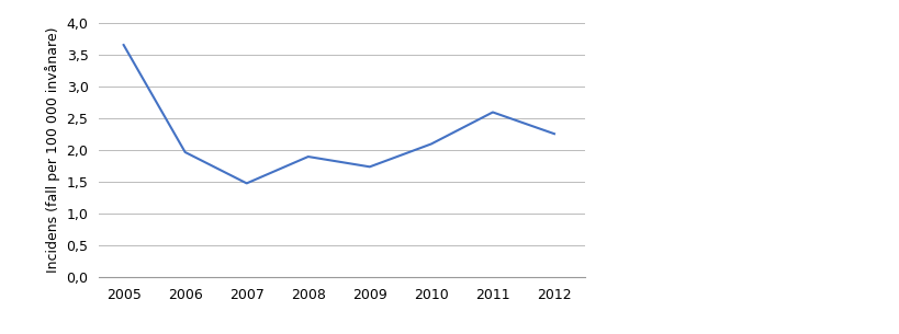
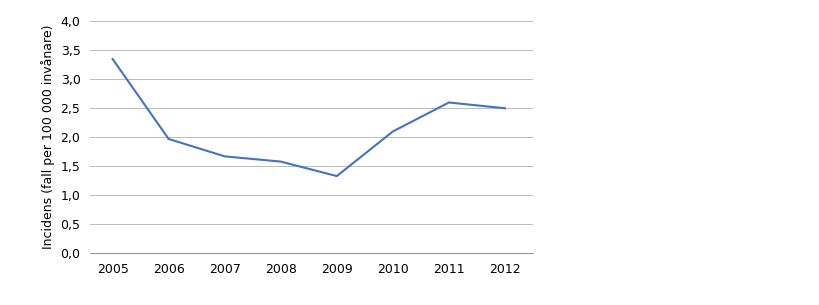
2005: 3,66 -> 3,35
2007: 1,48 -> 1,67
2008: 1,90 -> 1,58
2009: 1,74 -> 1,33
2012: 2,26 -> 2,50
